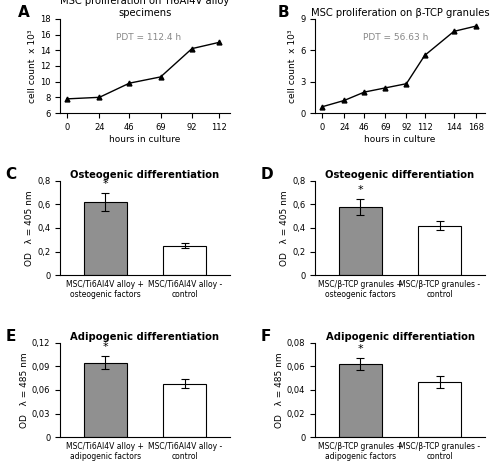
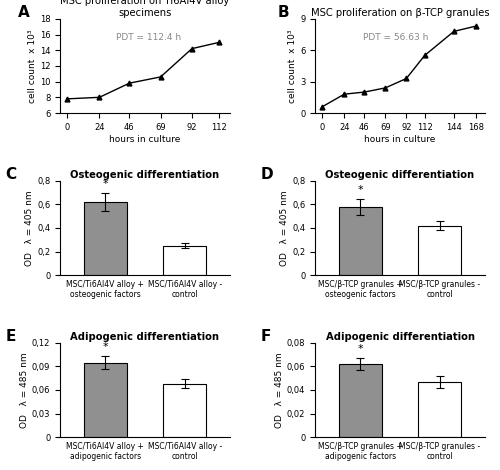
MSC proliferation on β-TCP granules/24: 1.2 -> 1.8
MSC proliferation on β-TCP granules/92: 2.8 -> 3.3
